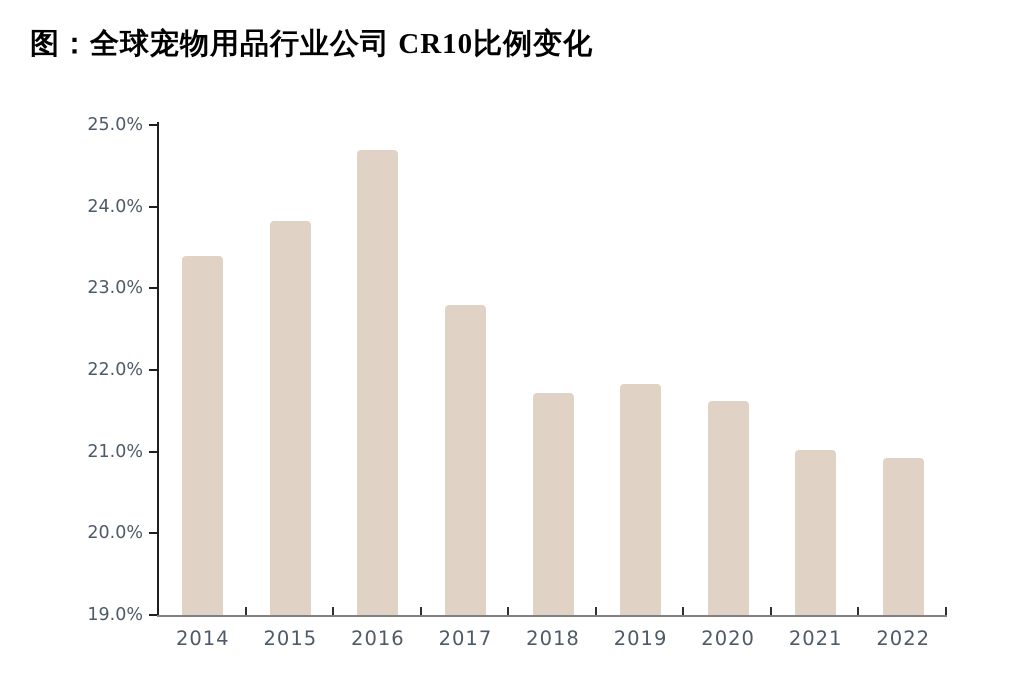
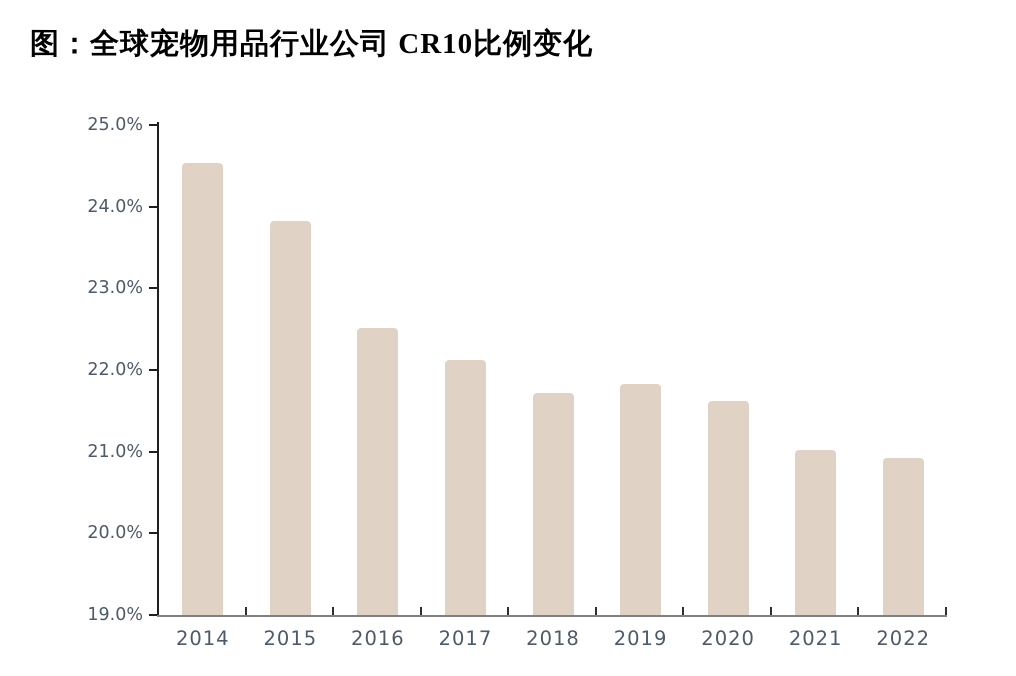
2014: 23.4% -> 24.5%
2016: 24.7% -> 22.5%
2017: 22.8% -> 22.1%
